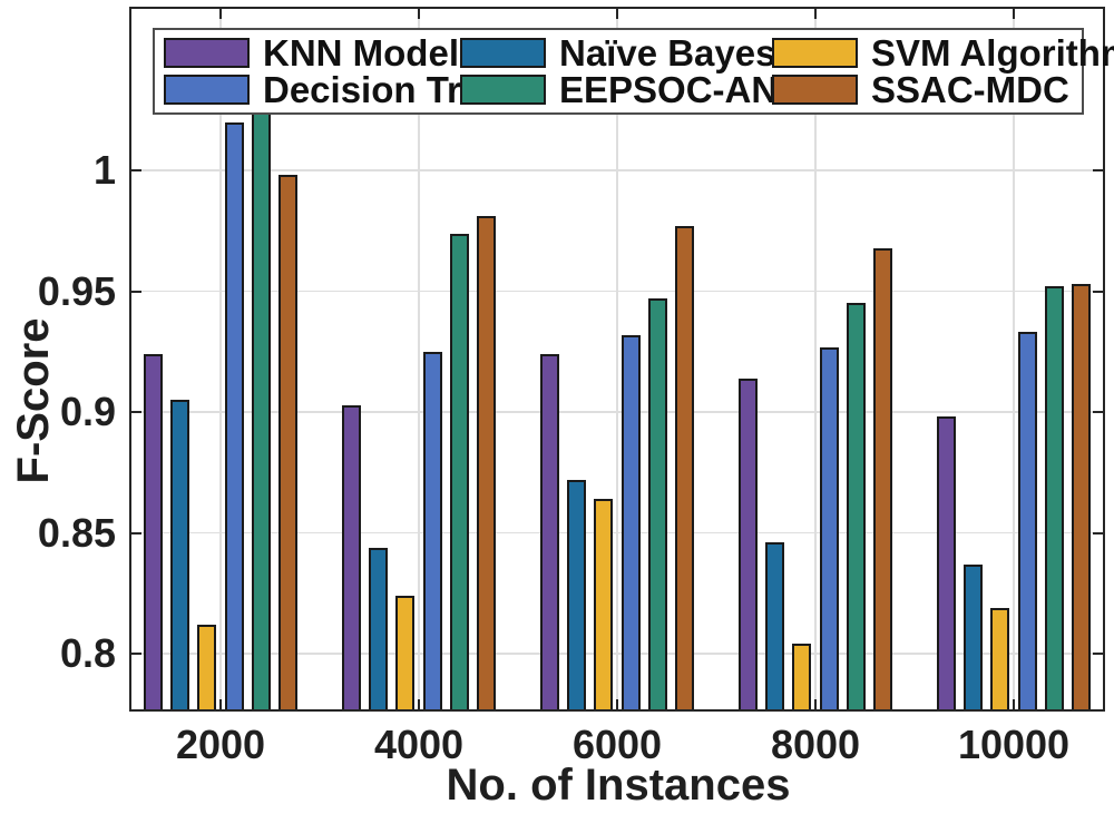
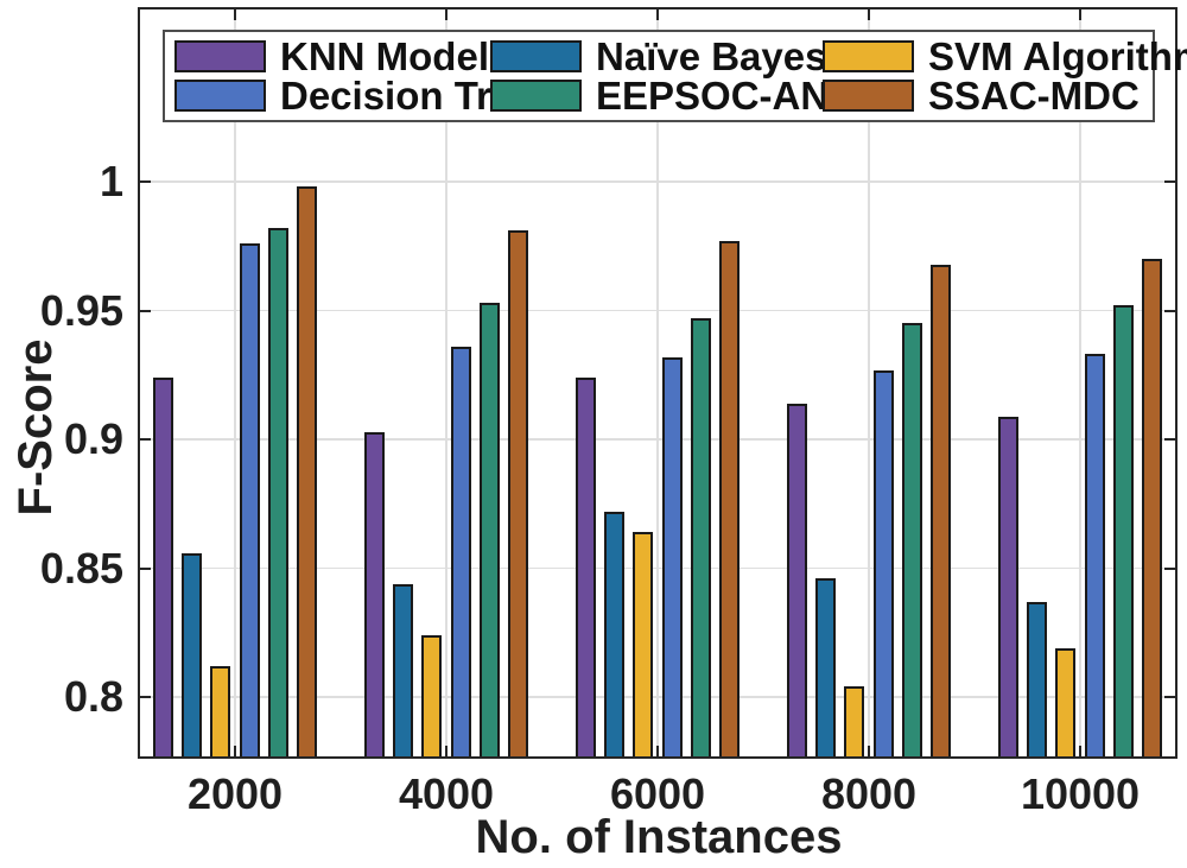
Naïve Bayes/2000: 0.905 -> 0.856
Decision Tree/2000: 1.020 -> 0.976
EEPSOC-ANN/2000: 1.042 -> 0.982
Decision Tree/4000: 0.925 -> 0.936
EEPSOC-ANN/4000: 0.974 -> 0.953
KNN Model/10000: 0.898 -> 0.909
SSAC-MDC/10000: 0.953 -> 0.970
